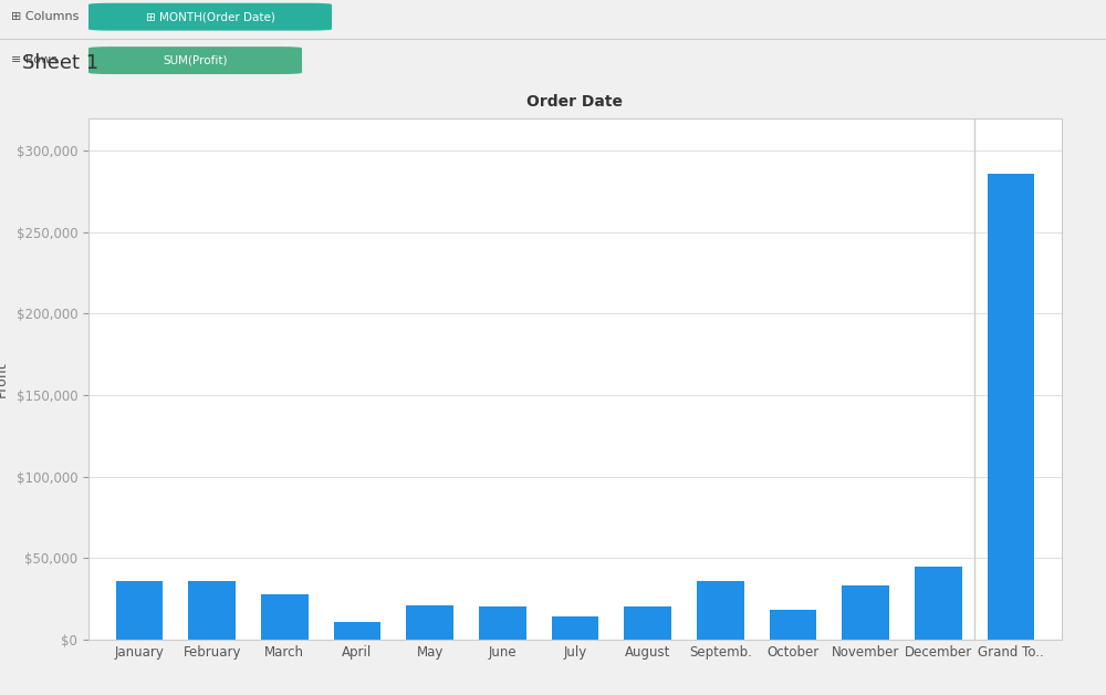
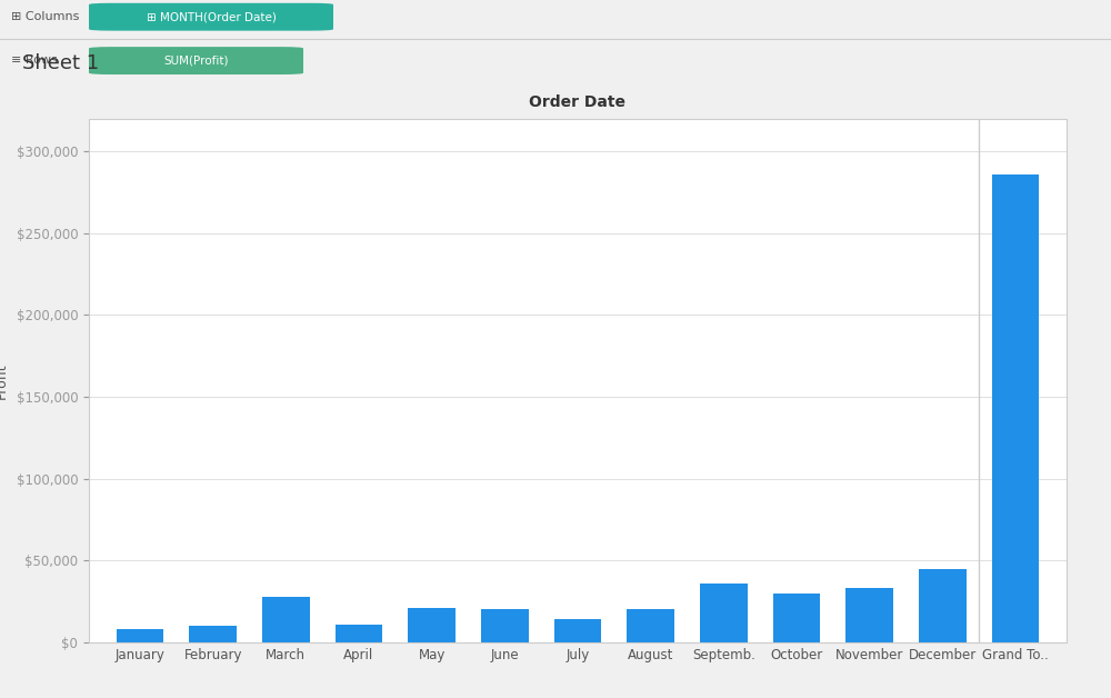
January: $36,000 -> $8,000
February: $36,000 -> $10,000
October: $18,000 -> $30,000
